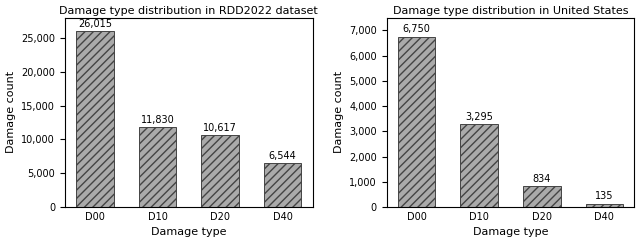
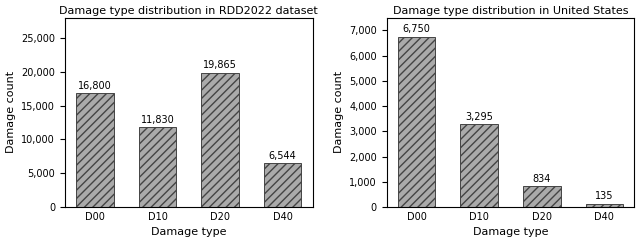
Damage type distribution in RDD2022 dataset/D00: 26,015 -> 16,800
Damage type distribution in RDD2022 dataset/D20: 10,617 -> 19,865
